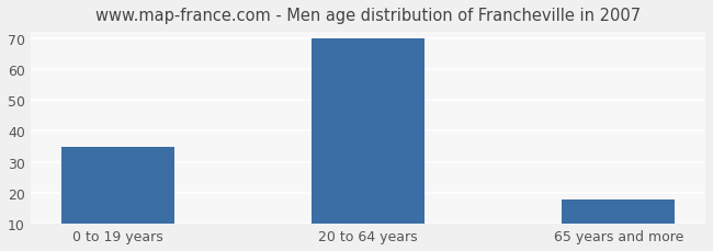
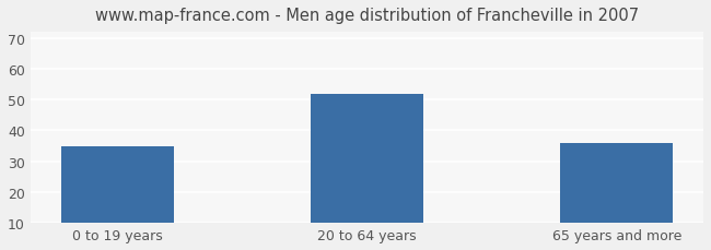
20 to 64 years: 70 -> 52
65 years and more: 18 -> 36
